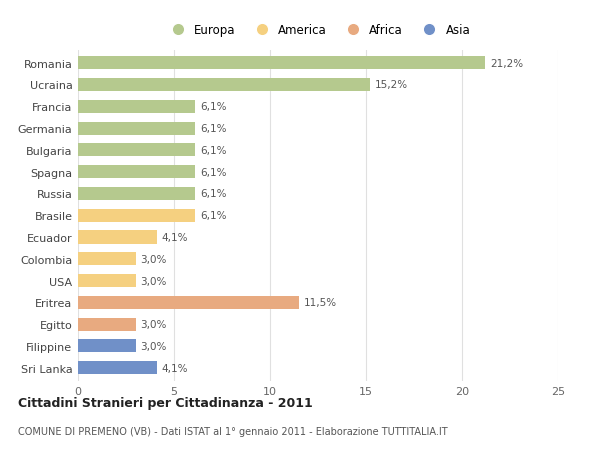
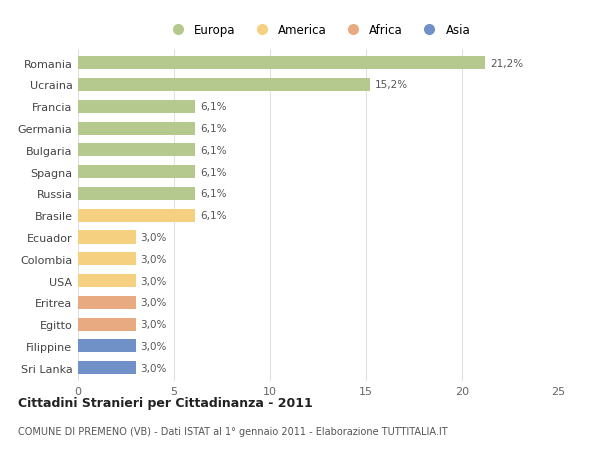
Ecuador: 4,1% -> 3,0%
Eritrea: 11,5% -> 3,0%
Sri Lanka: 4,1% -> 3,0%
